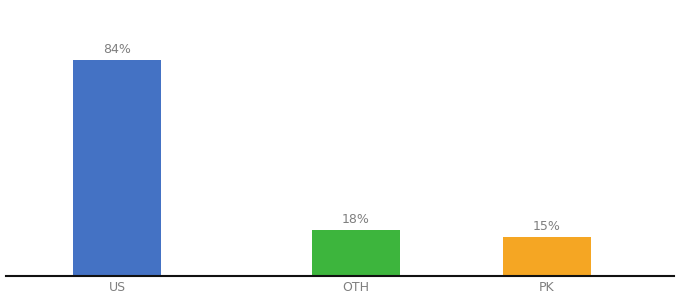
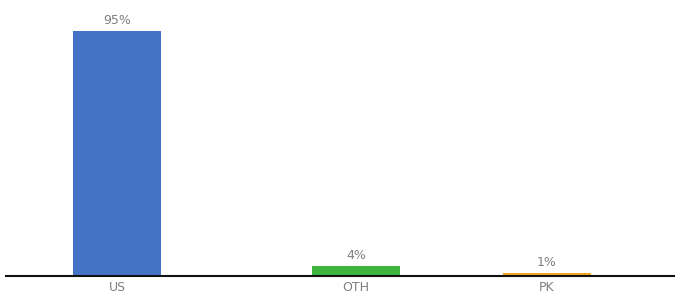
US: 84% -> 95%
OTH: 18% -> 4%
PK: 15% -> 1%
